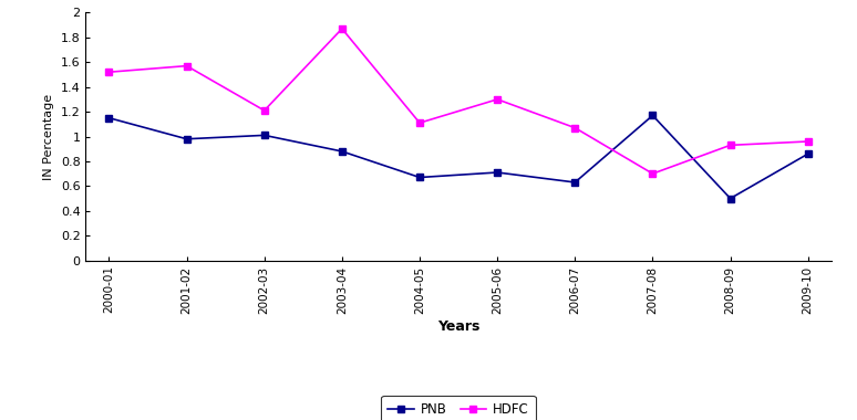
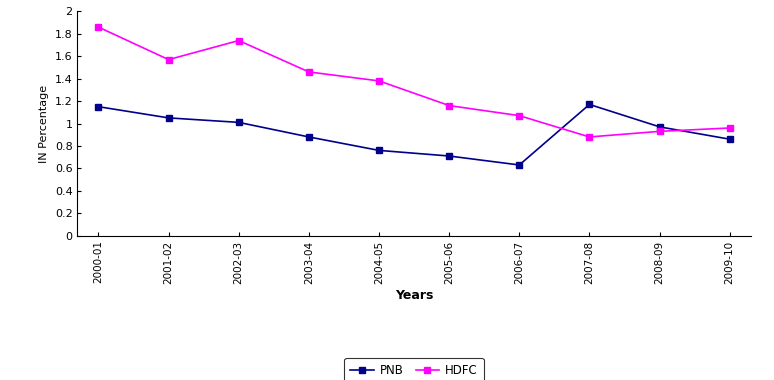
HDFC/2000-01: 1.52 -> 1.86
PNB/2001-02: 0.98 -> 1.05
HDFC/2002-03: 1.21 -> 1.74
HDFC/2003-04: 1.87 -> 1.46
PNB/2004-05: 0.67 -> 0.76
HDFC/2004-05: 1.11 -> 1.38
HDFC/2005-06: 1.30 -> 1.16
HDFC/2007-08: 0.70 -> 0.88
PNB/2008-09: 0.50 -> 0.97
